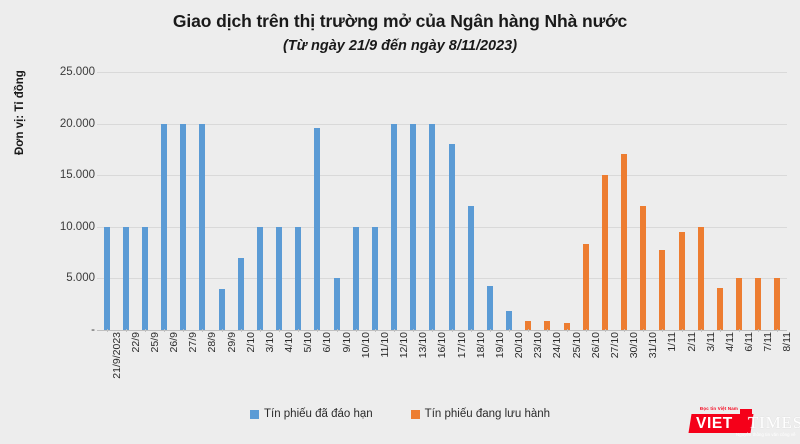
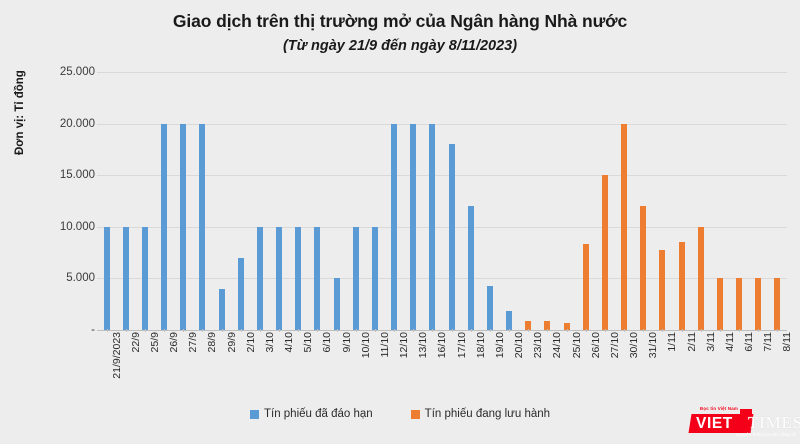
Tín phiếu đã đáo hạn/6/10: 19600 -> 10000
Tín phiếu đang lưu hành/30/10: 17100 -> 20000
Tín phiếu đang lưu hành/2/11: 9500 -> 8500
Tín phiếu đang lưu hành/4/11: 4100 -> 5000
